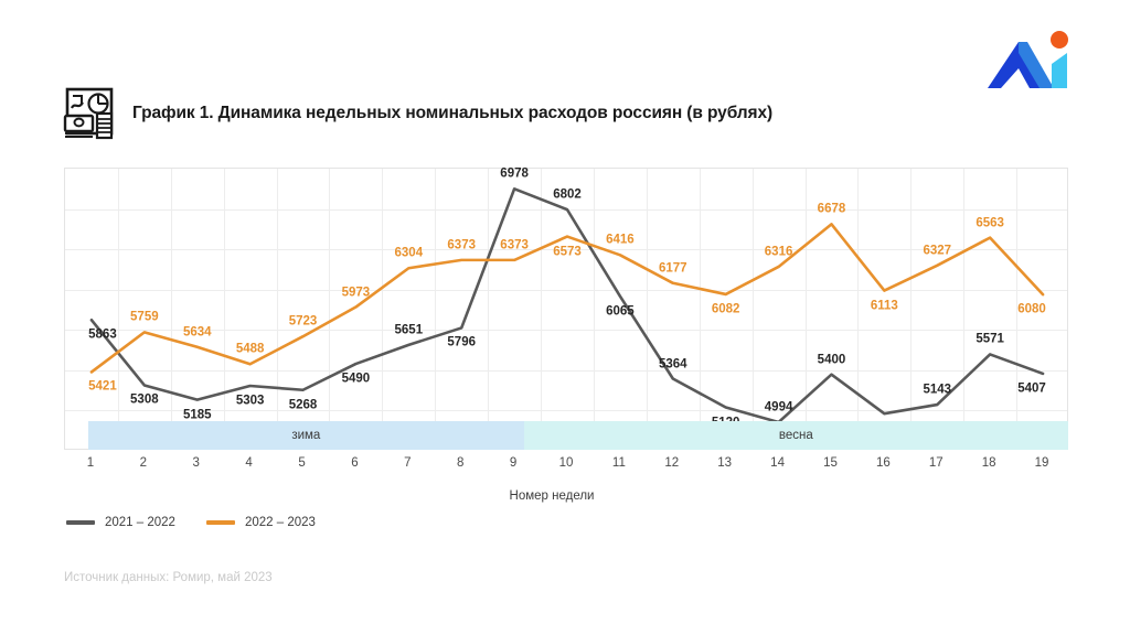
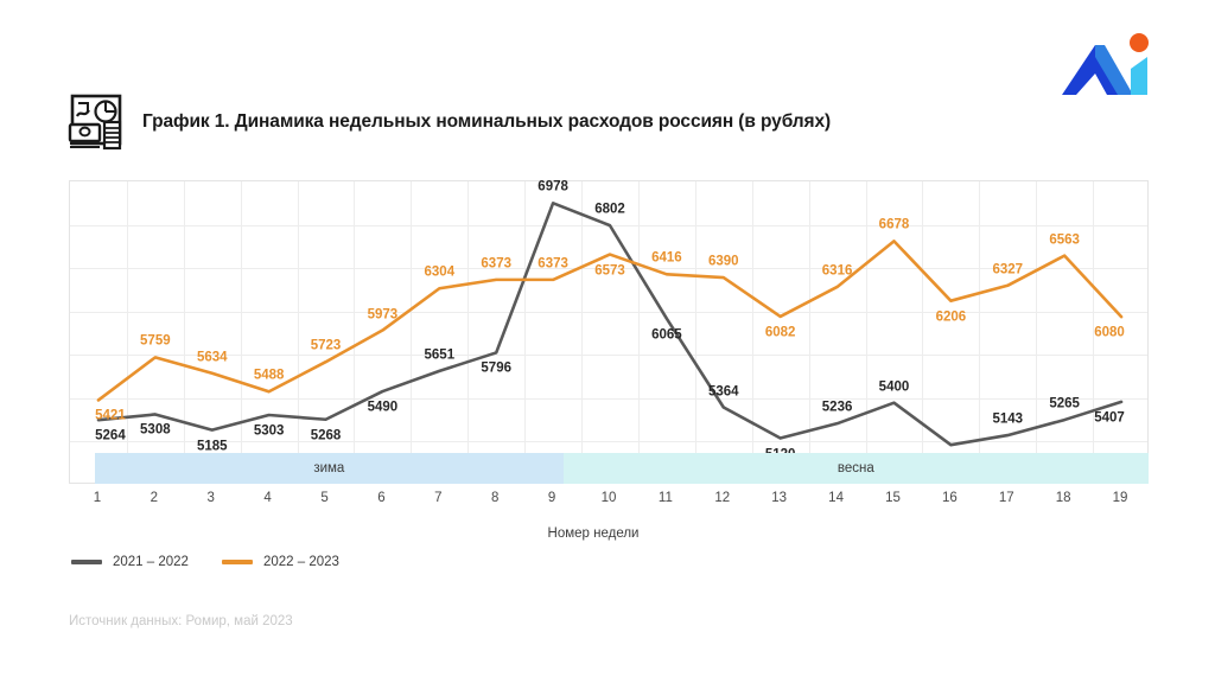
2021 – 2022/1: 5863 -> 5264
2022 – 2023/12: 6177 -> 6390
2021 – 2022/14: 4994 -> 5236
2022 – 2023/16: 6113 -> 6206
2021 – 2022/18: 5571 -> 5265
